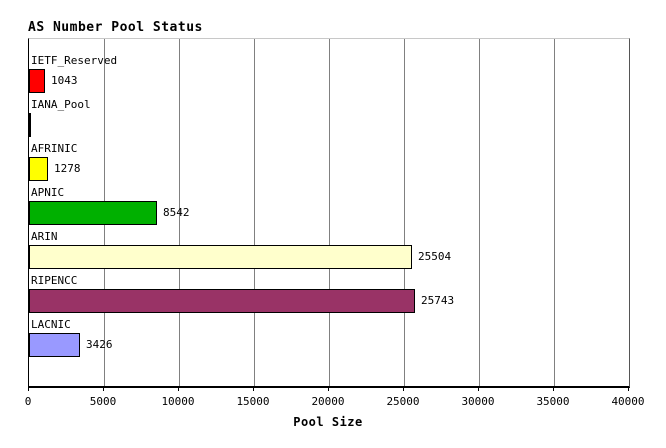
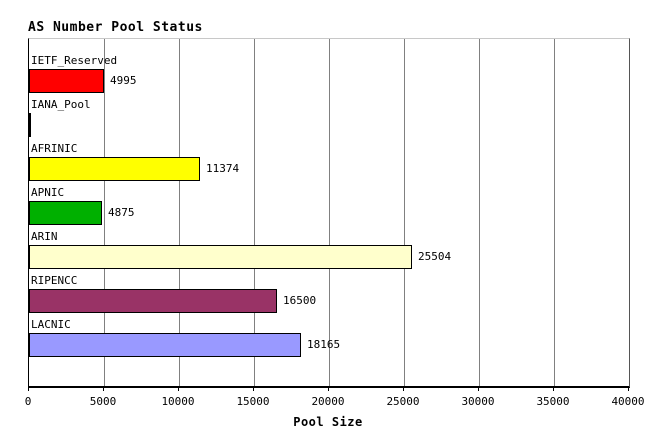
IETF_Reserved: 1043 -> 4995
AFRINIC: 1278 -> 11374
APNIC: 8542 -> 4875
RIPENCC: 25743 -> 16500
LACNIC: 3426 -> 18165
